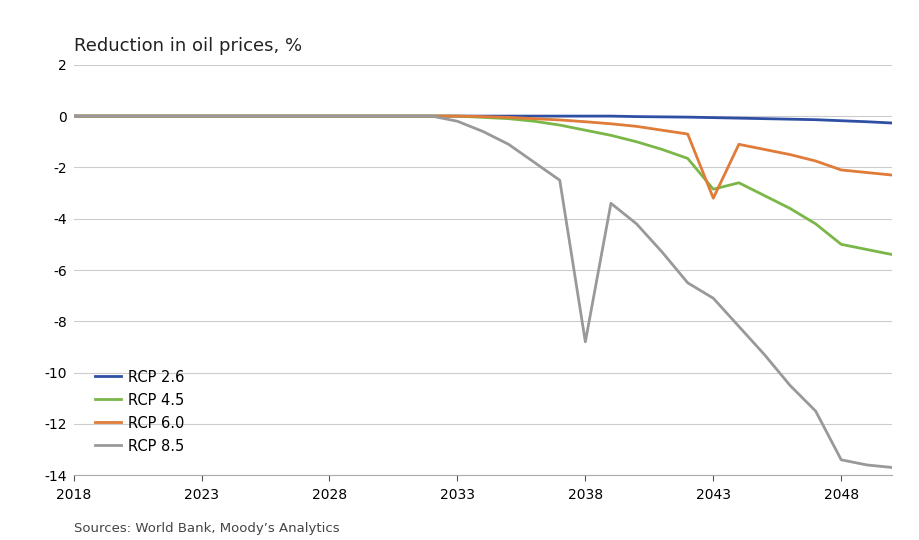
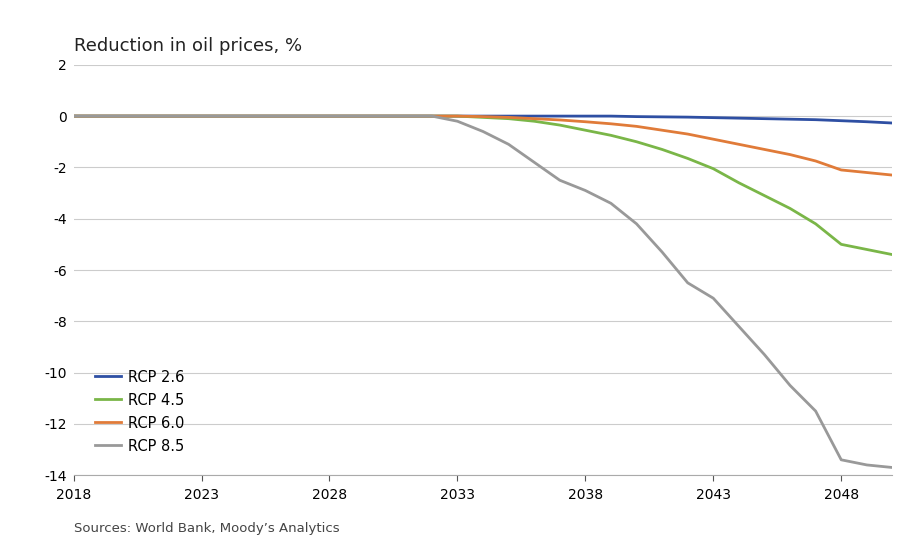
RCP 8.5/2038: -8.8 -> -2.9
RCP 4.5/2043: -2.85 -> -2.05
RCP 6.0/2043: -3.20 -> -0.90
